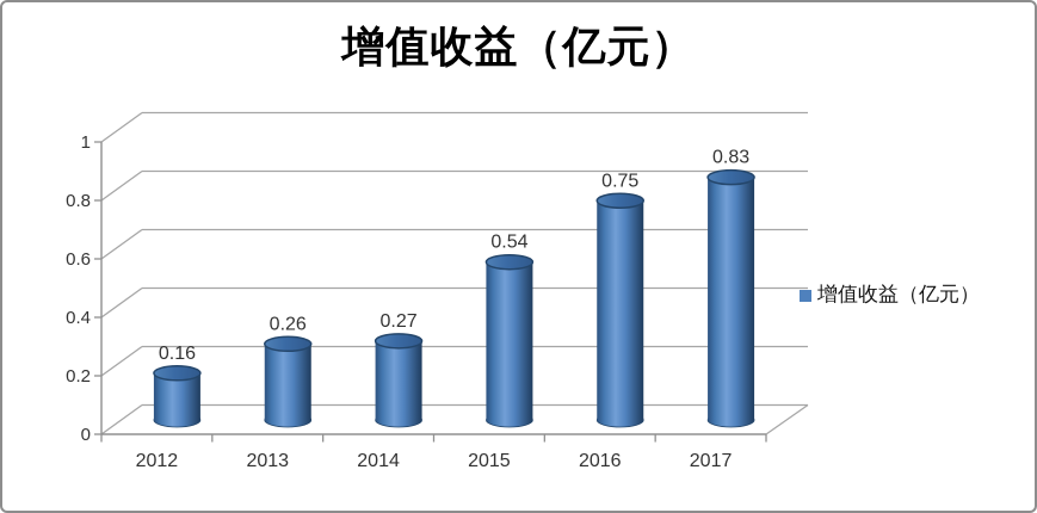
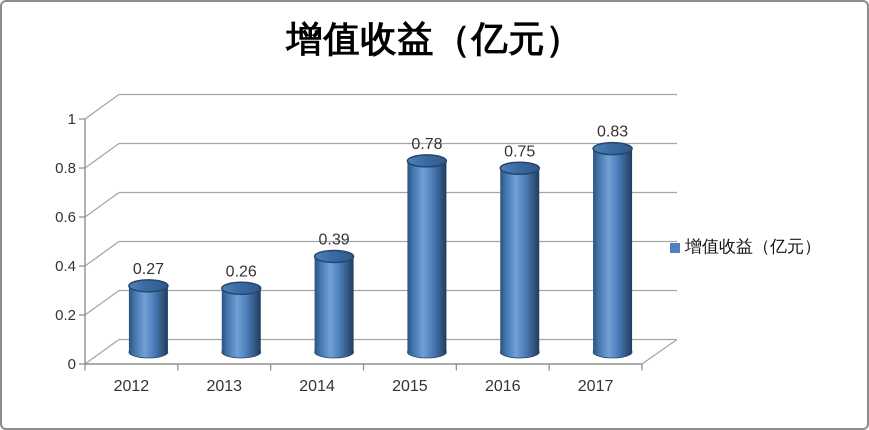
2012: 0.16 -> 0.27
2014: 0.27 -> 0.39
2015: 0.54 -> 0.78
